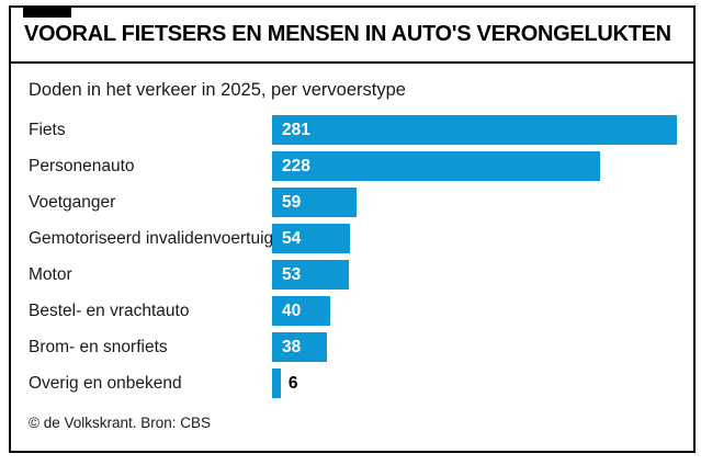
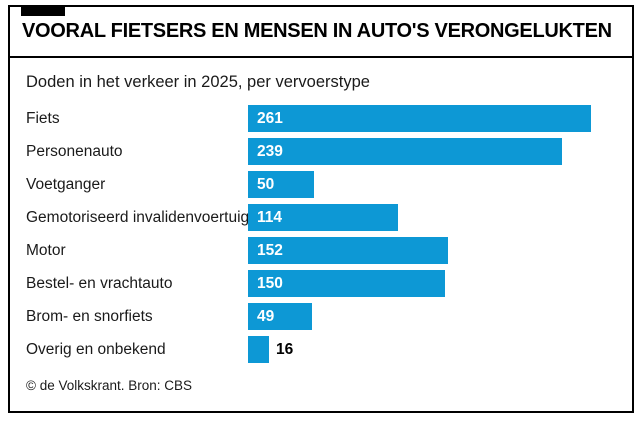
Fiets: 281 -> 261
Personenauto: 228 -> 239
Voetganger: 59 -> 50
Gemotoriseerd invalidenvoertuig: 54 -> 114
Motor: 53 -> 152
Bestel- en vrachtauto: 40 -> 150
Brom- en snorfiets: 38 -> 49
Overig en onbekend: 6 -> 16
